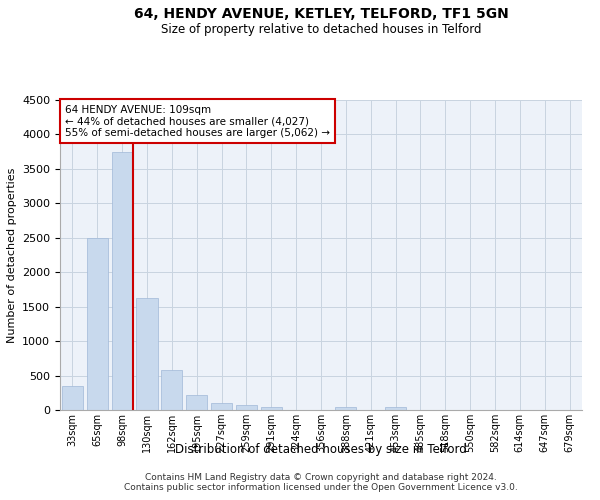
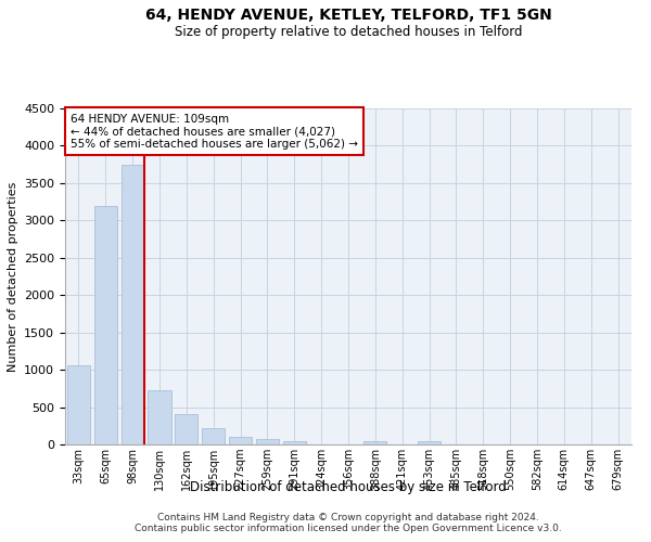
33sqm: 350 -> 1060
65sqm: 2500 -> 3200
130sqm: 1620 -> 720
162sqm: 580 -> 400
